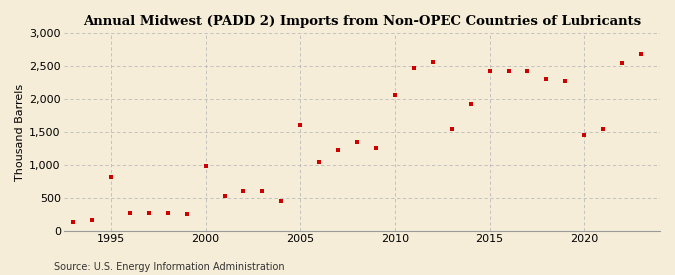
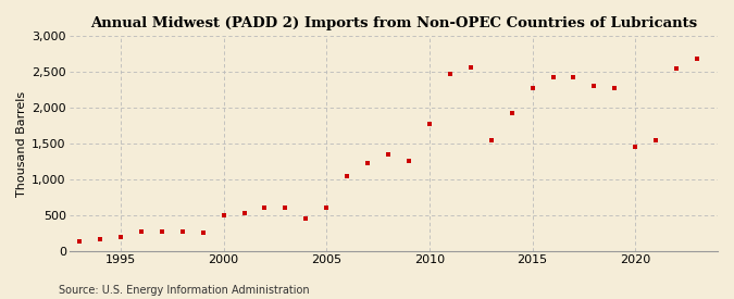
1995: 820 -> 200
2000: 980 -> 490
2005: 1,600 -> 610
2010: 2,060 -> 1,780
2015: 2,420 -> 2,270
